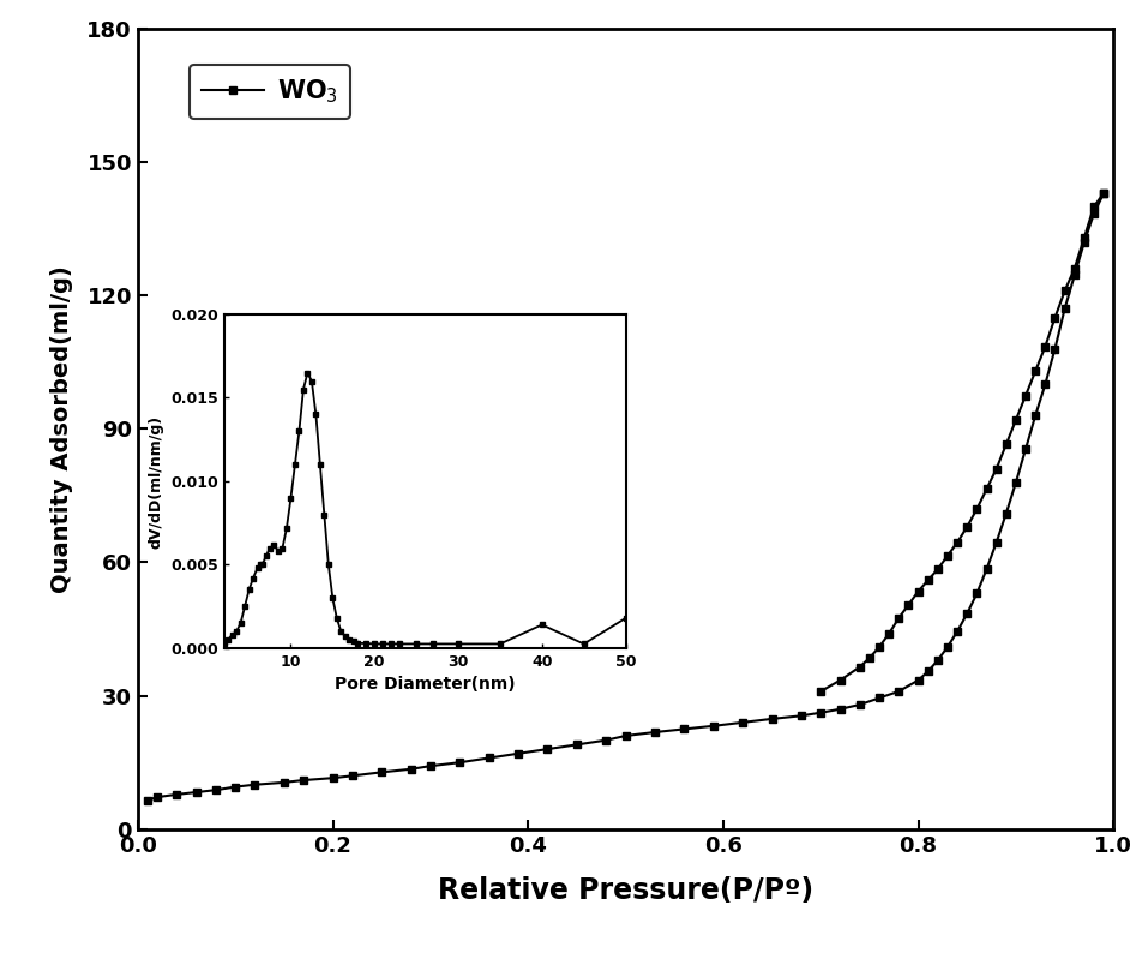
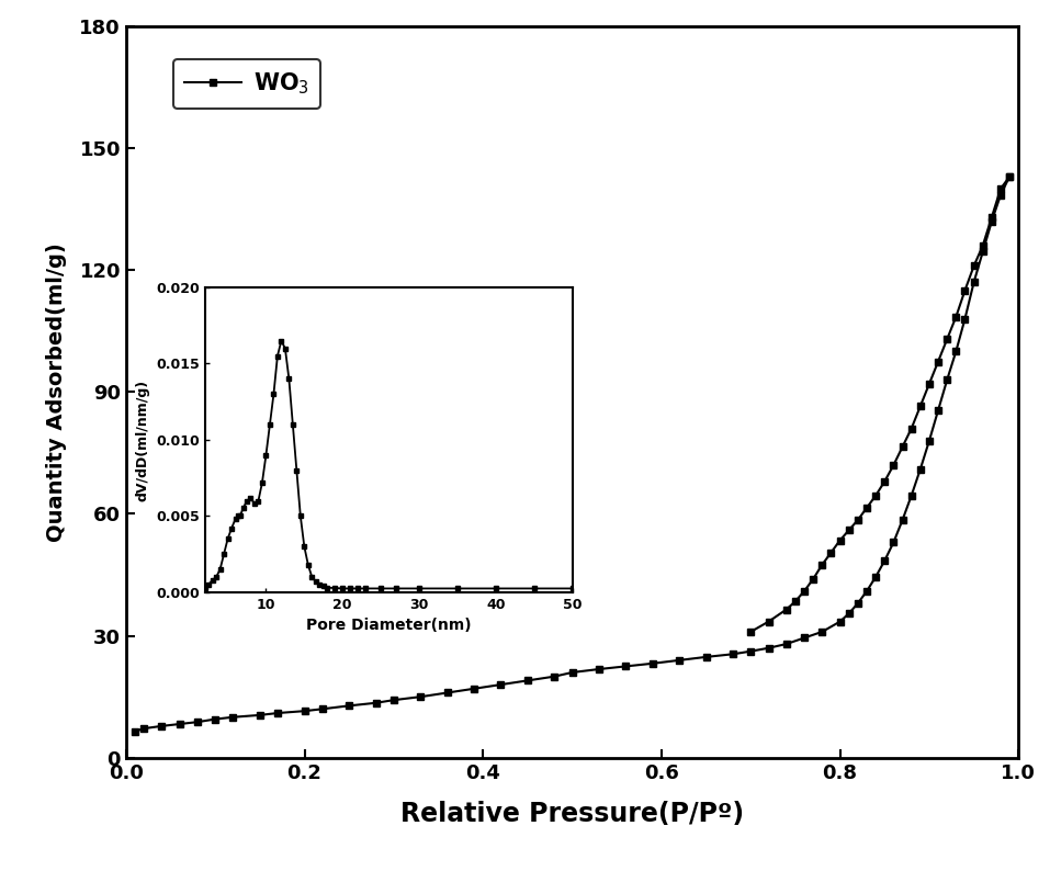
40: 0.0014 -> 0.0003
50: 0.0018 -> 0.0003
